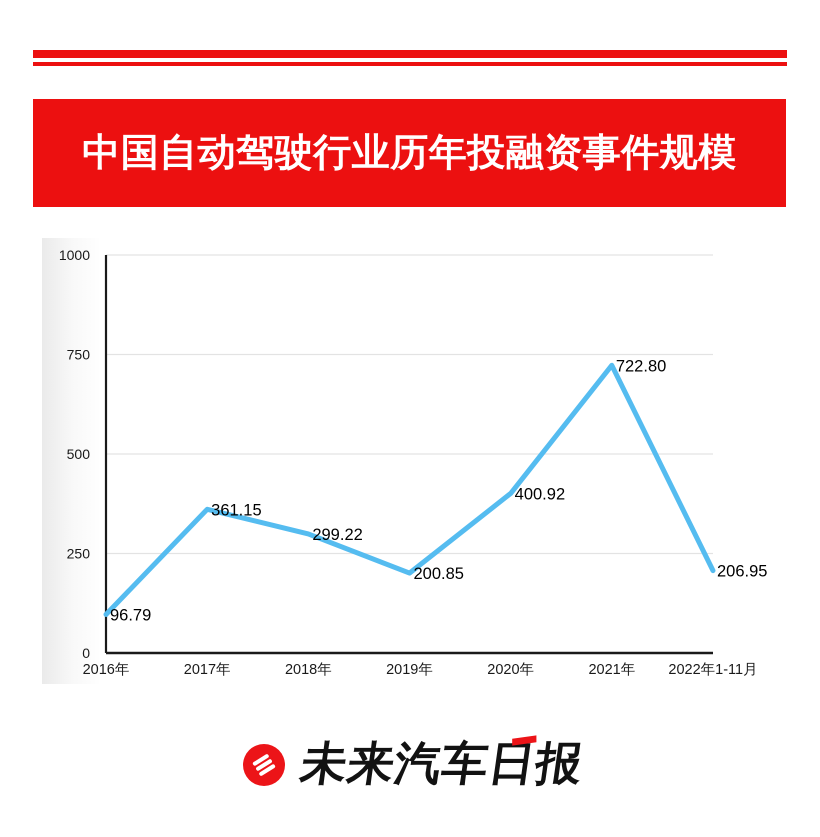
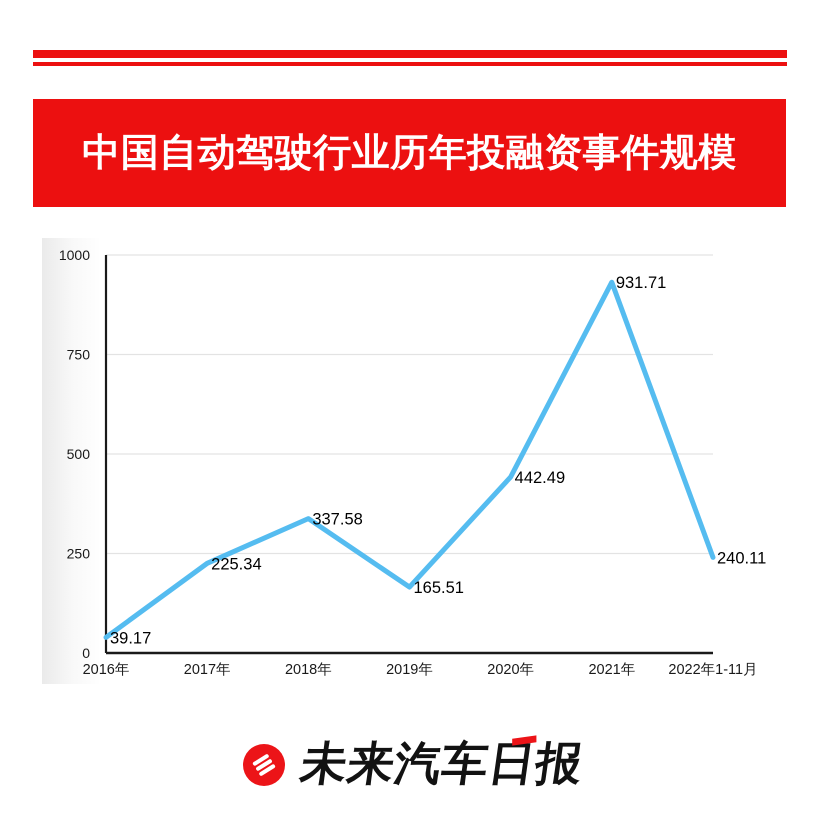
2016年: 96.79 -> 39.17
2017年: 361.15 -> 225.34
2018年: 299.22 -> 337.58
2019年: 200.85 -> 165.51
2020年: 400.92 -> 442.49
2021年: 722.80 -> 931.71
2022年1-11月: 206.95 -> 240.11
